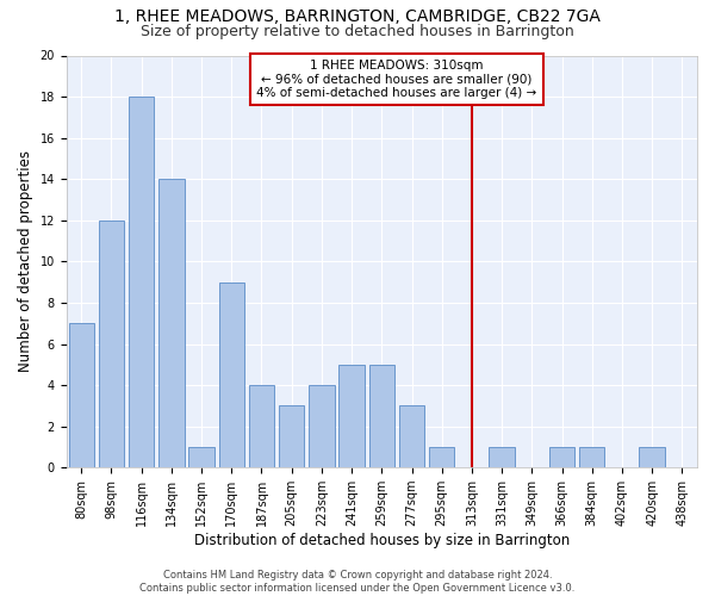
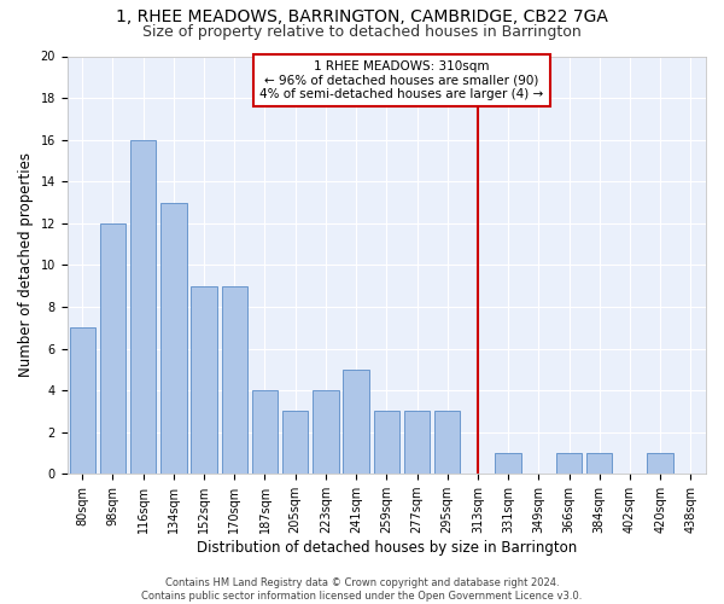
116sqm: 18 -> 16
134sqm: 14 -> 13
152sqm: 1 -> 9
259sqm: 5 -> 3
295sqm: 1 -> 3
